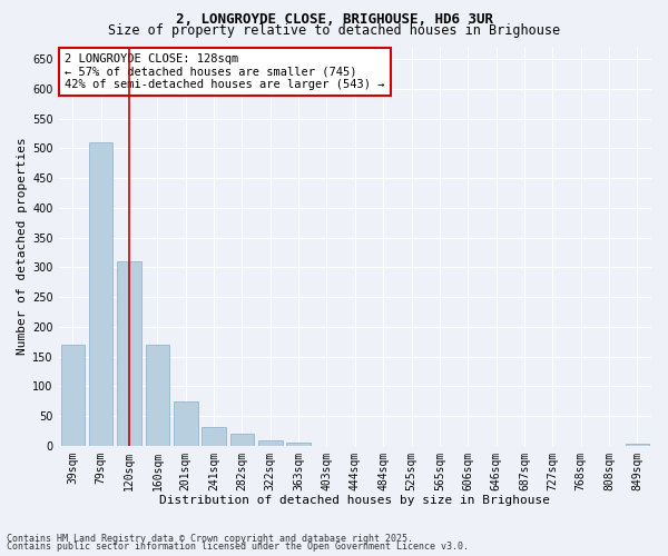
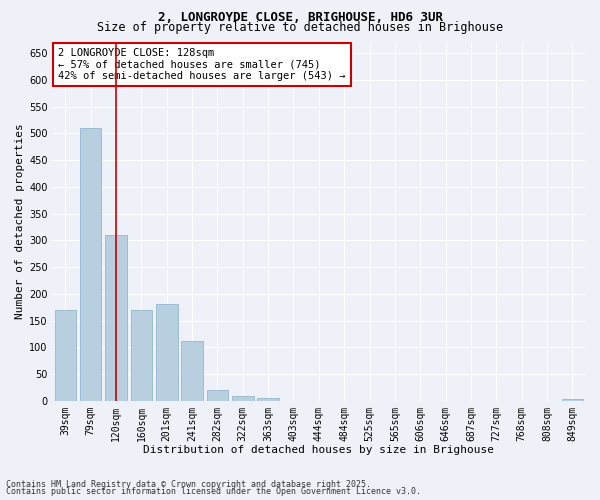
201sqm: 75 -> 180
241sqm: 32 -> 112
